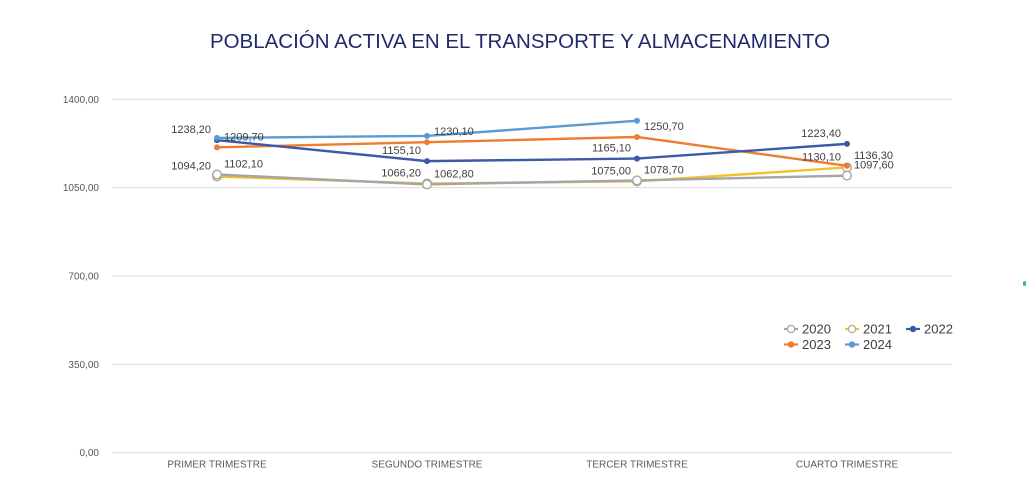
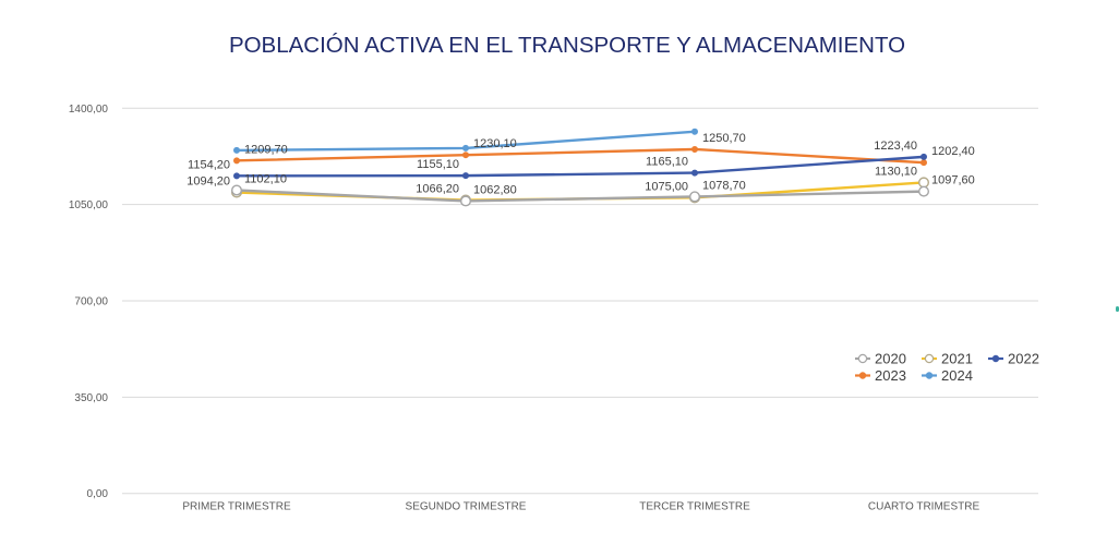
2022/PRIMER TRIMESTRE: 1238,20 -> 1154,20
2023/CUARTO TRIMESTRE: 1136,30 -> 1202,40
